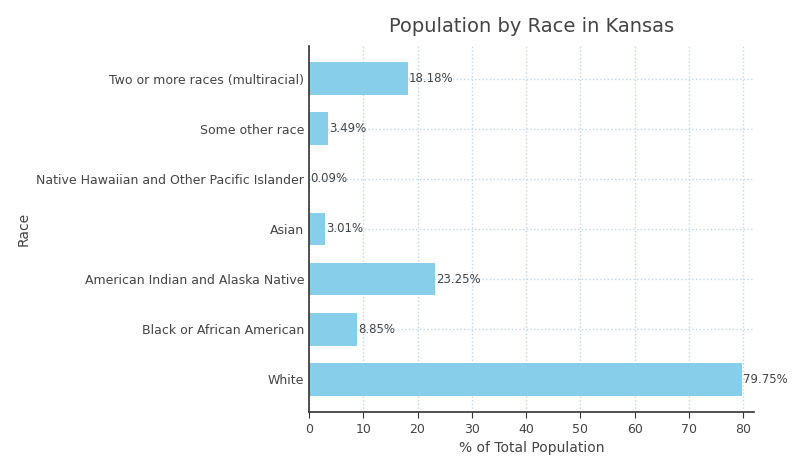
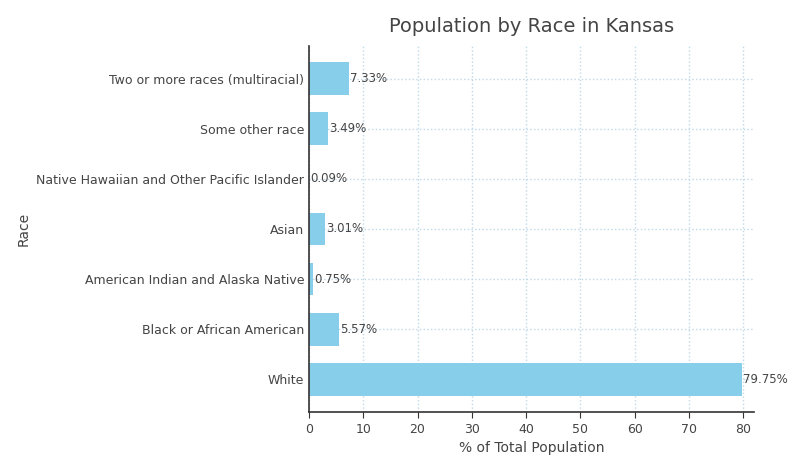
Two or more races (multiracial): 18.18% -> 7.33%
American Indian and Alaska Native: 23.25% -> 0.75%
Black or African American: 8.85% -> 5.57%
